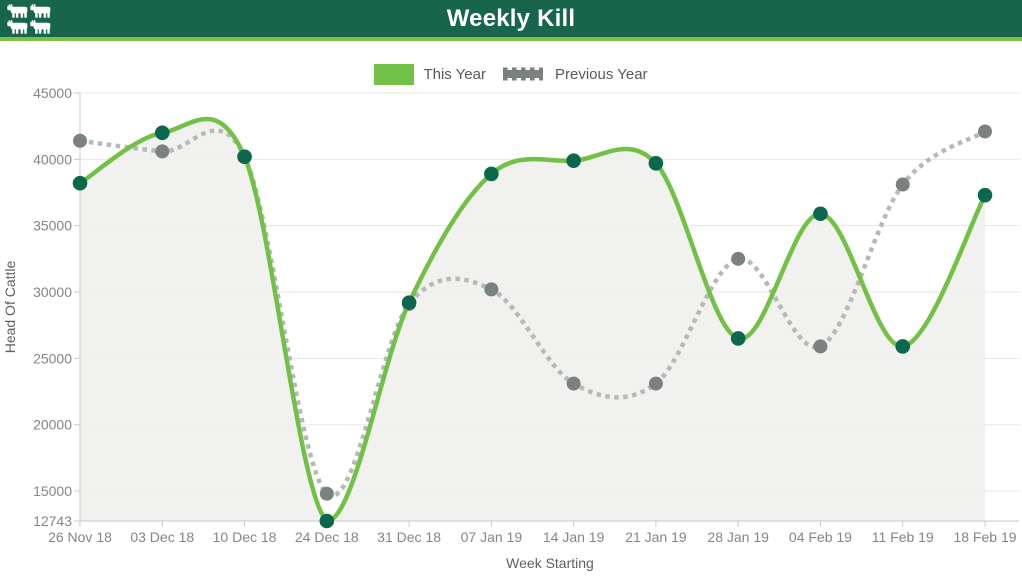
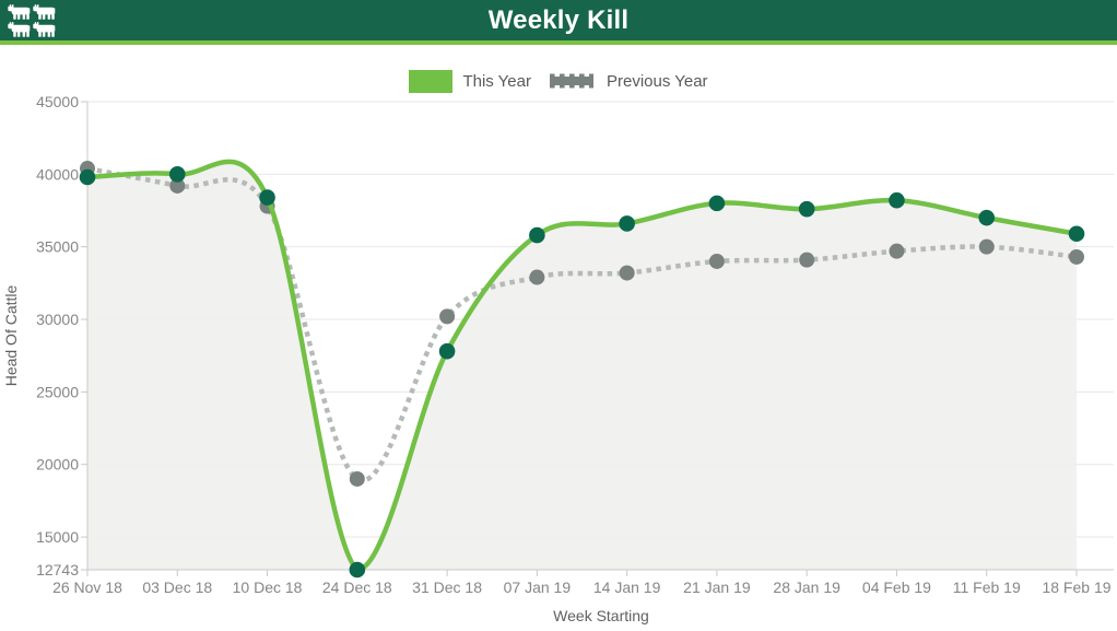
This Year/26 Nov 18: 38200 -> 39800
Previous Year/26 Nov 18: 41400 -> 40400
This Year/03 Dec 18: 42000 -> 40000
Previous Year/03 Dec 18: 40600 -> 39200
This Year/10 Dec 18: 40200 -> 38400
Previous Year/10 Dec 18: 40200 -> 37800
Previous Year/24 Dec 18: 14800 -> 19000
This Year/31 Dec 18: 29200 -> 27800
Previous Year/31 Dec 18: 29100 -> 30200
This Year/07 Jan 19: 38900 -> 35800
Previous Year/07 Jan 19: 30200 -> 32900
This Year/14 Jan 19: 39900 -> 36600
Previous Year/14 Jan 19: 23100 -> 33200
This Year/21 Jan 19: 39700 -> 38000
Previous Year/21 Jan 19: 23100 -> 34000
This Year/28 Jan 19: 26500 -> 37600
Previous Year/28 Jan 19: 32500 -> 34100
This Year/04 Feb 19: 35900 -> 38200
Previous Year/04 Feb 19: 25900 -> 34700
This Year/11 Feb 19: 25900 -> 37000
Previous Year/11 Feb 19: 38100 -> 35000
This Year/18 Feb 19: 37300 -> 35900
Previous Year/18 Feb 19: 42100 -> 34300
